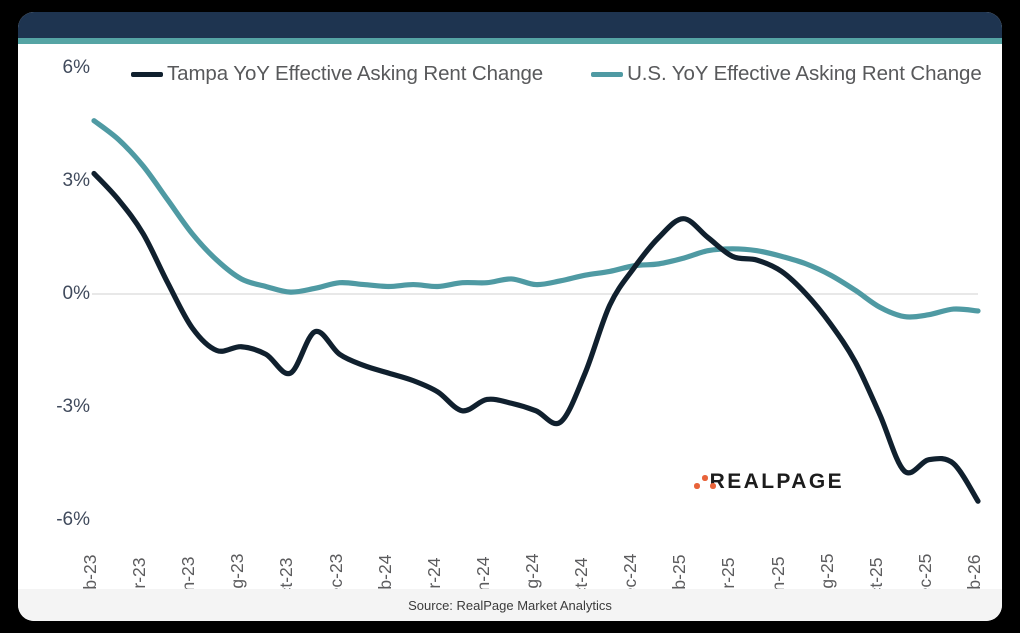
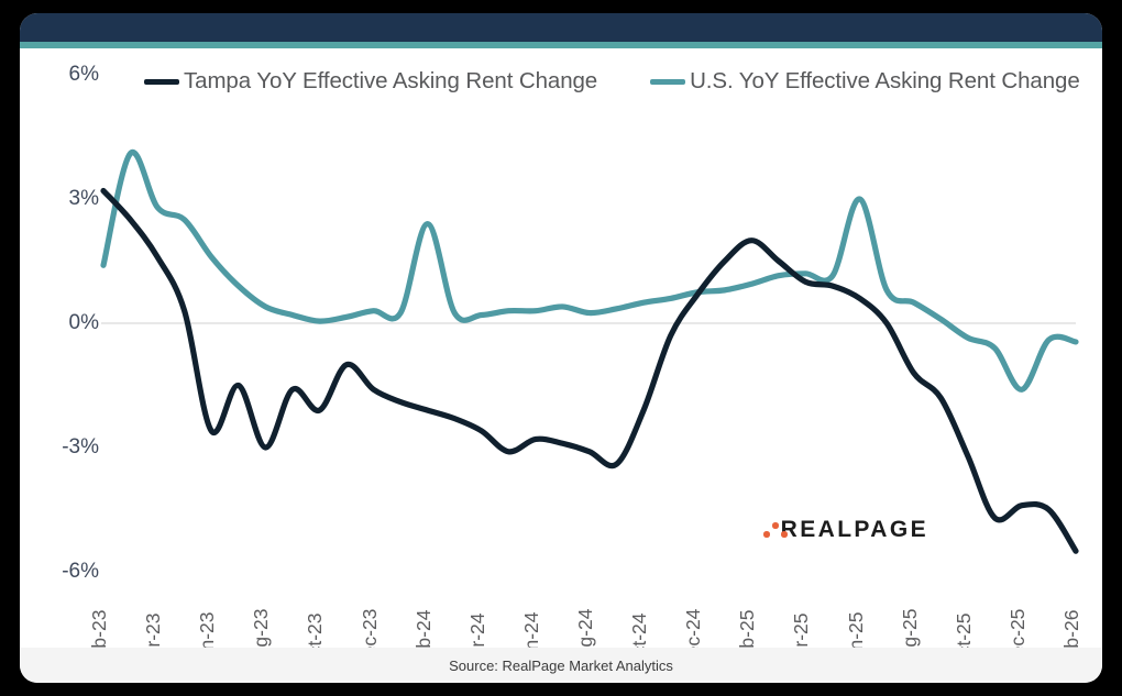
U.S. YoY Effective Asking Rent Change/Feb-23: 4.6% -> 1.4%
U.S. YoY Effective Asking Rent Change/Apr-23: 3.4% -> 2.8%
Tampa YoY Effective Asking Rent Change/Jun-23: -0.9% -> -2.6%
Tampa YoY Effective Asking Rent Change/Aug-23: -1.4% -> -3.0%
U.S. YoY Effective Asking Rent Change/Feb-24: 0.2% -> 2.4%
U.S. YoY Effective Asking Rent Change/Jun-25: 1.0% -> 3.0%
Tampa YoY Effective Asking Rent Change/Aug-25: -0.8% -> -1.2%
U.S. YoY Effective Asking Rent Change/Dec-25: -0.6% -> -1.6%
